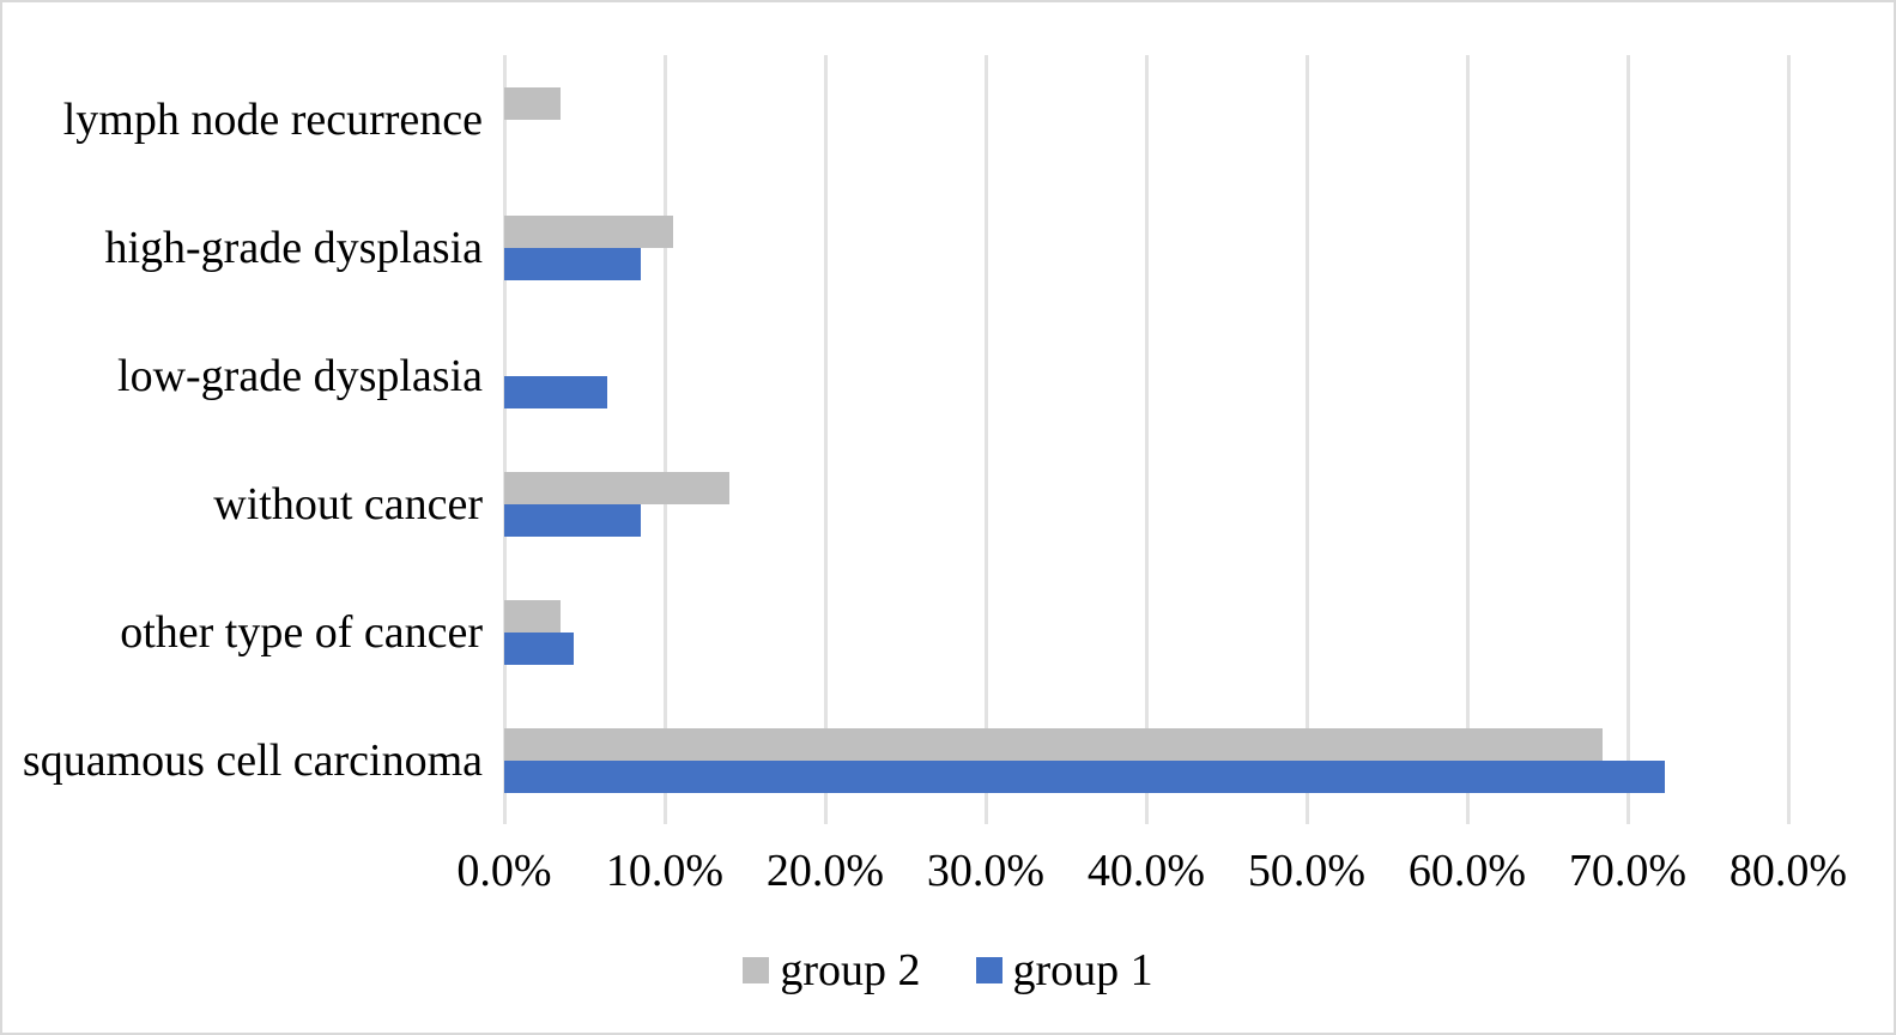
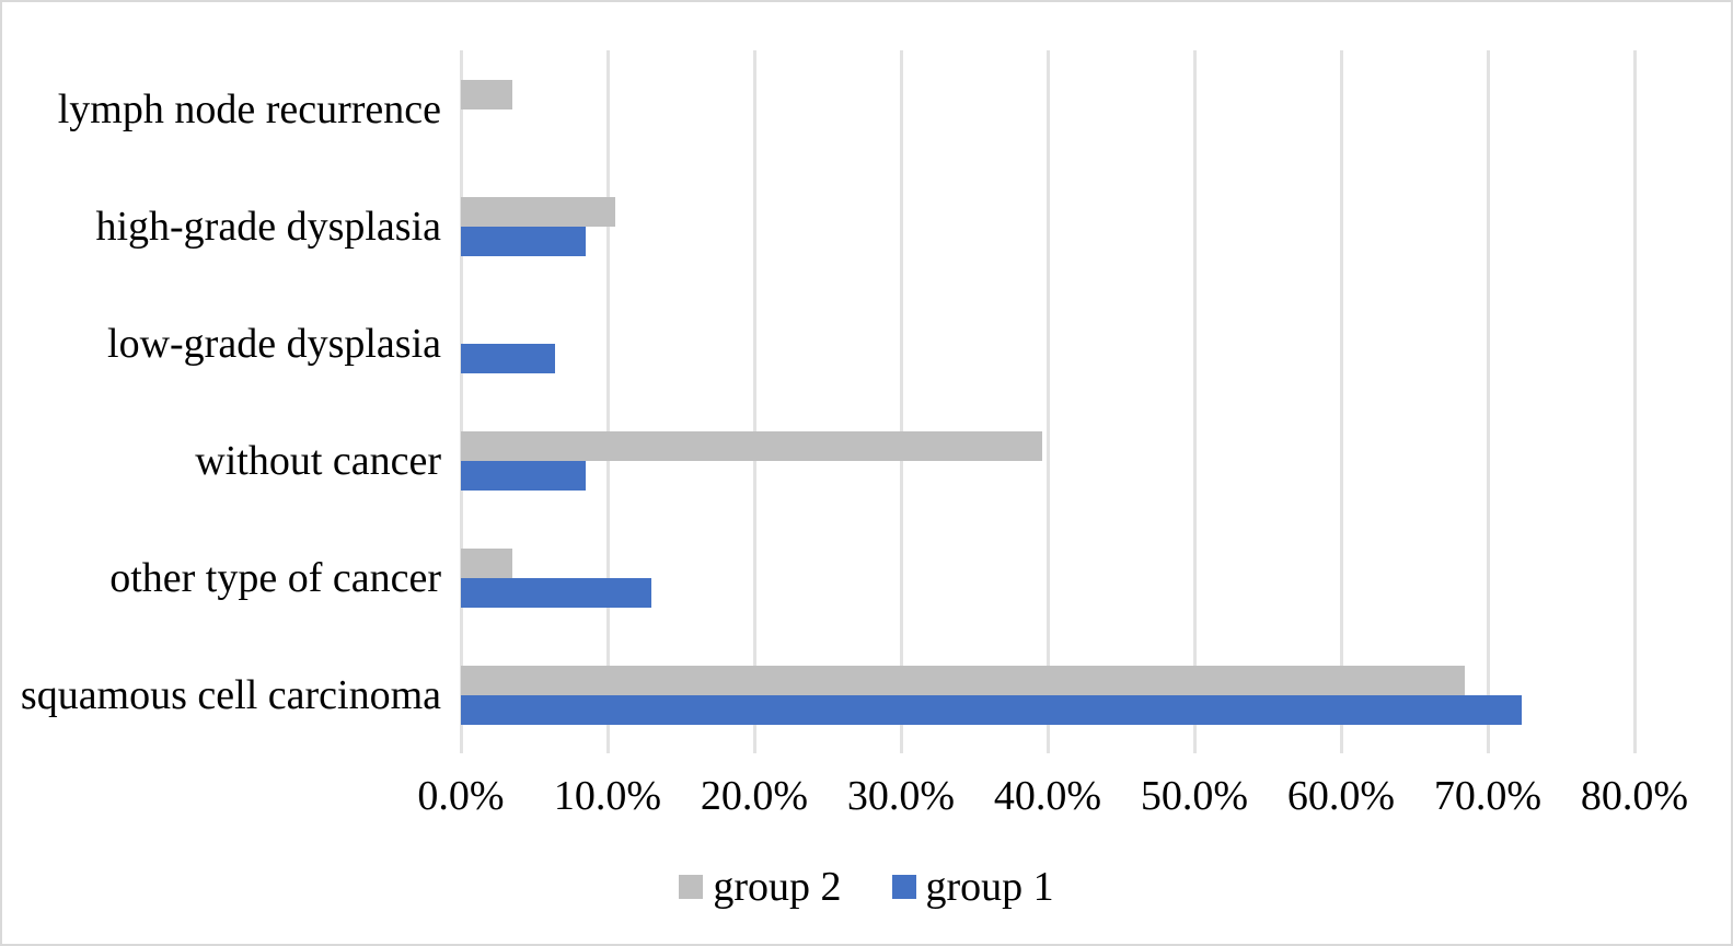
group 2/without cancer: 14.0% -> 39.6%
group 1/other type of cancer: 4.3% -> 13.0%
